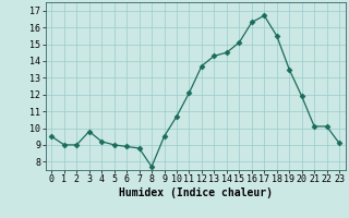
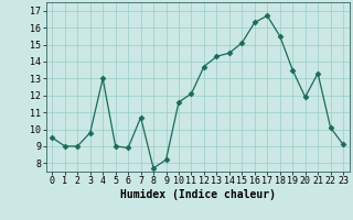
4: 9.2 -> 13.0
7: 8.8 -> 10.7
9: 9.5 -> 8.2
10: 10.7 -> 11.6
21: 10.1 -> 13.3
